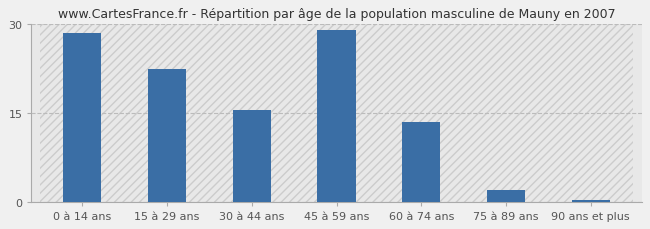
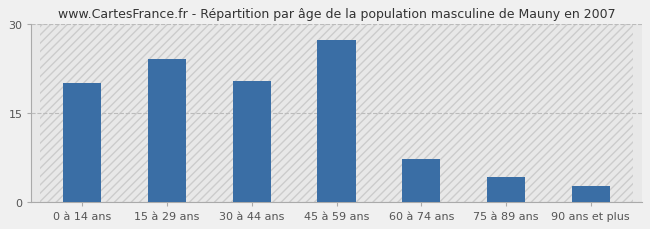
0 à 14 ans: 28.5 -> 20.0
15 à 29 ans: 22.5 -> 24.2
30 à 44 ans: 15.5 -> 20.4
45 à 59 ans: 29.0 -> 27.4
60 à 74 ans: 13.5 -> 7.2
75 à 89 ans: 2.0 -> 4.2
90 ans et plus: 0.2 -> 2.6
